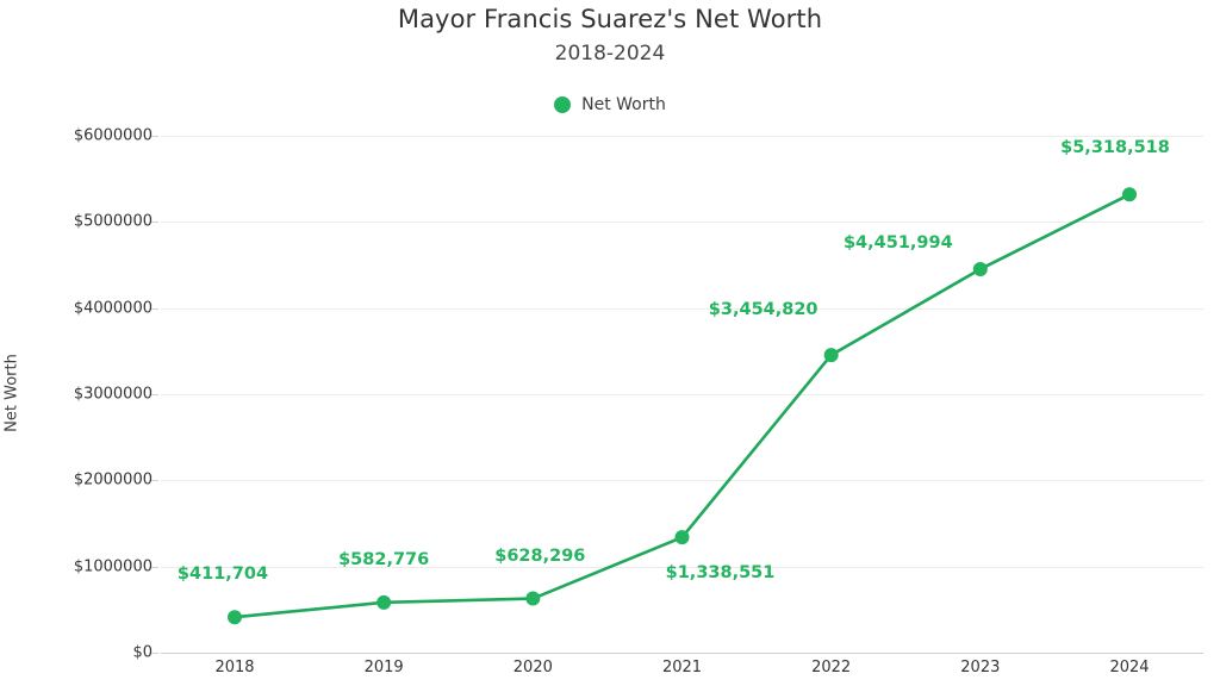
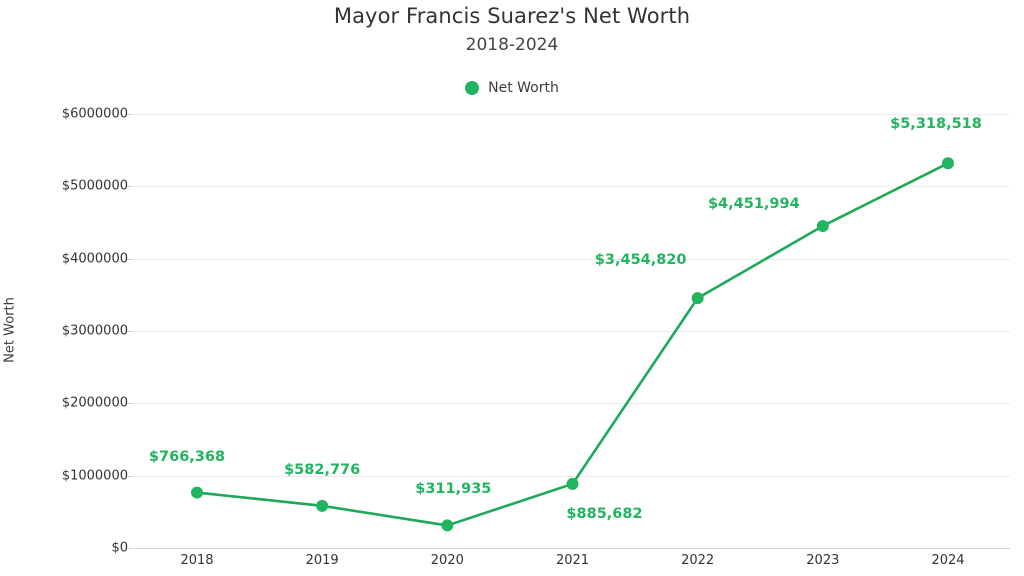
2018: $411,704 -> $766,368
2020: $628,296 -> $311,935
2021: $1,338,551 -> $885,682
